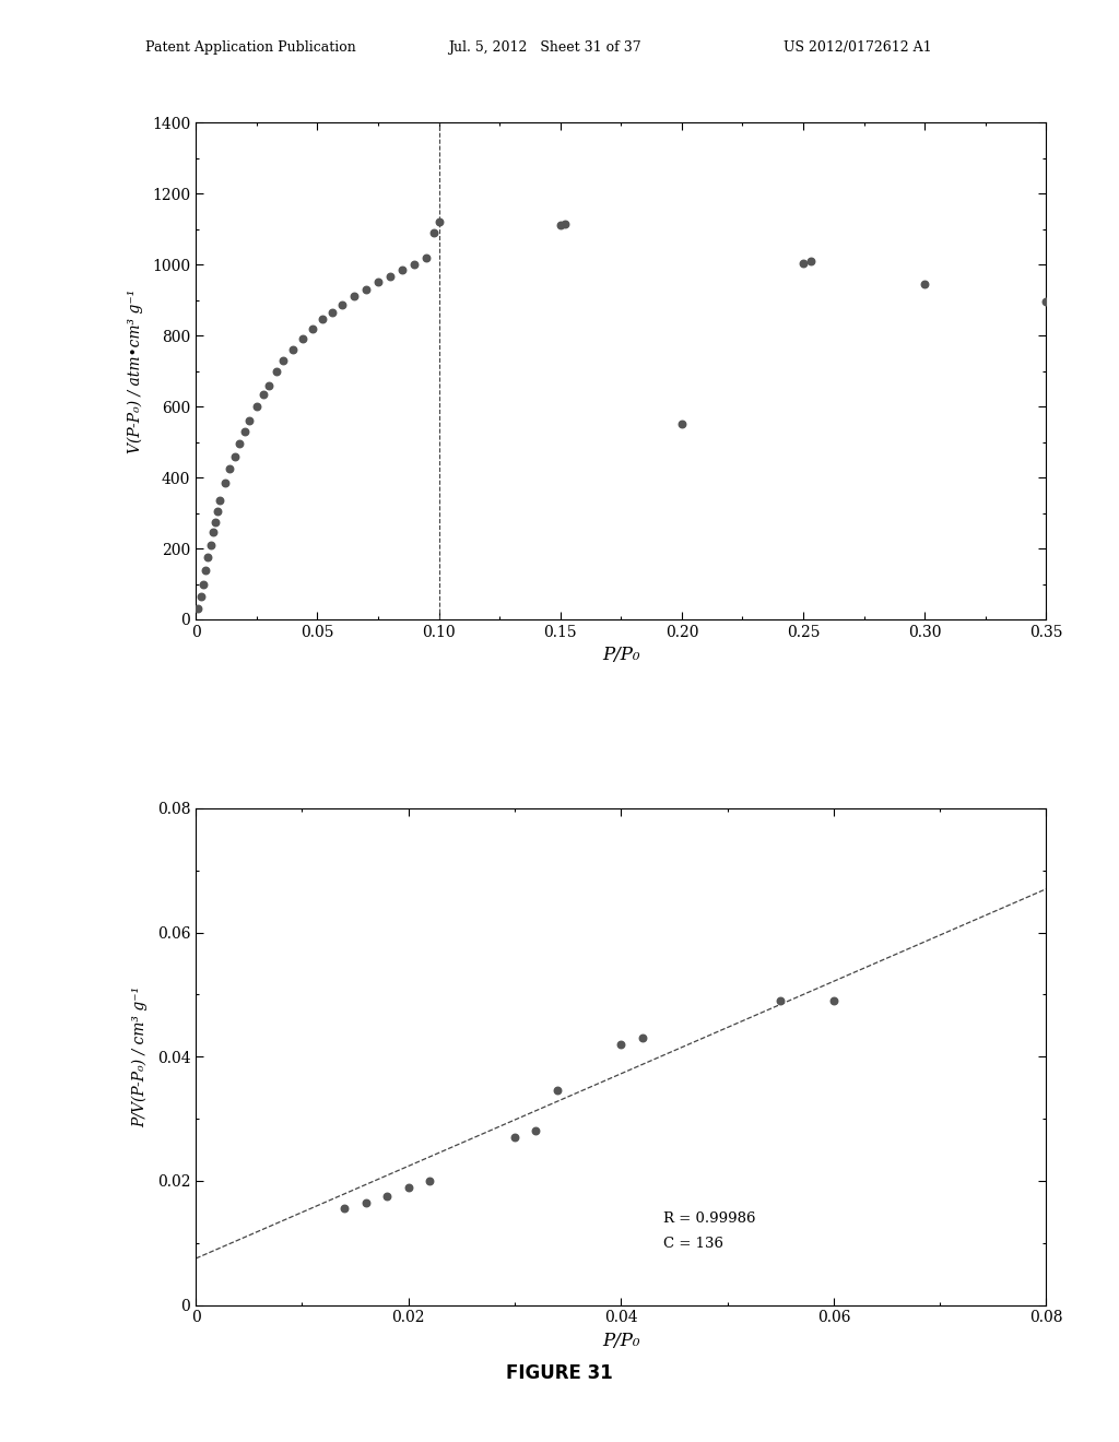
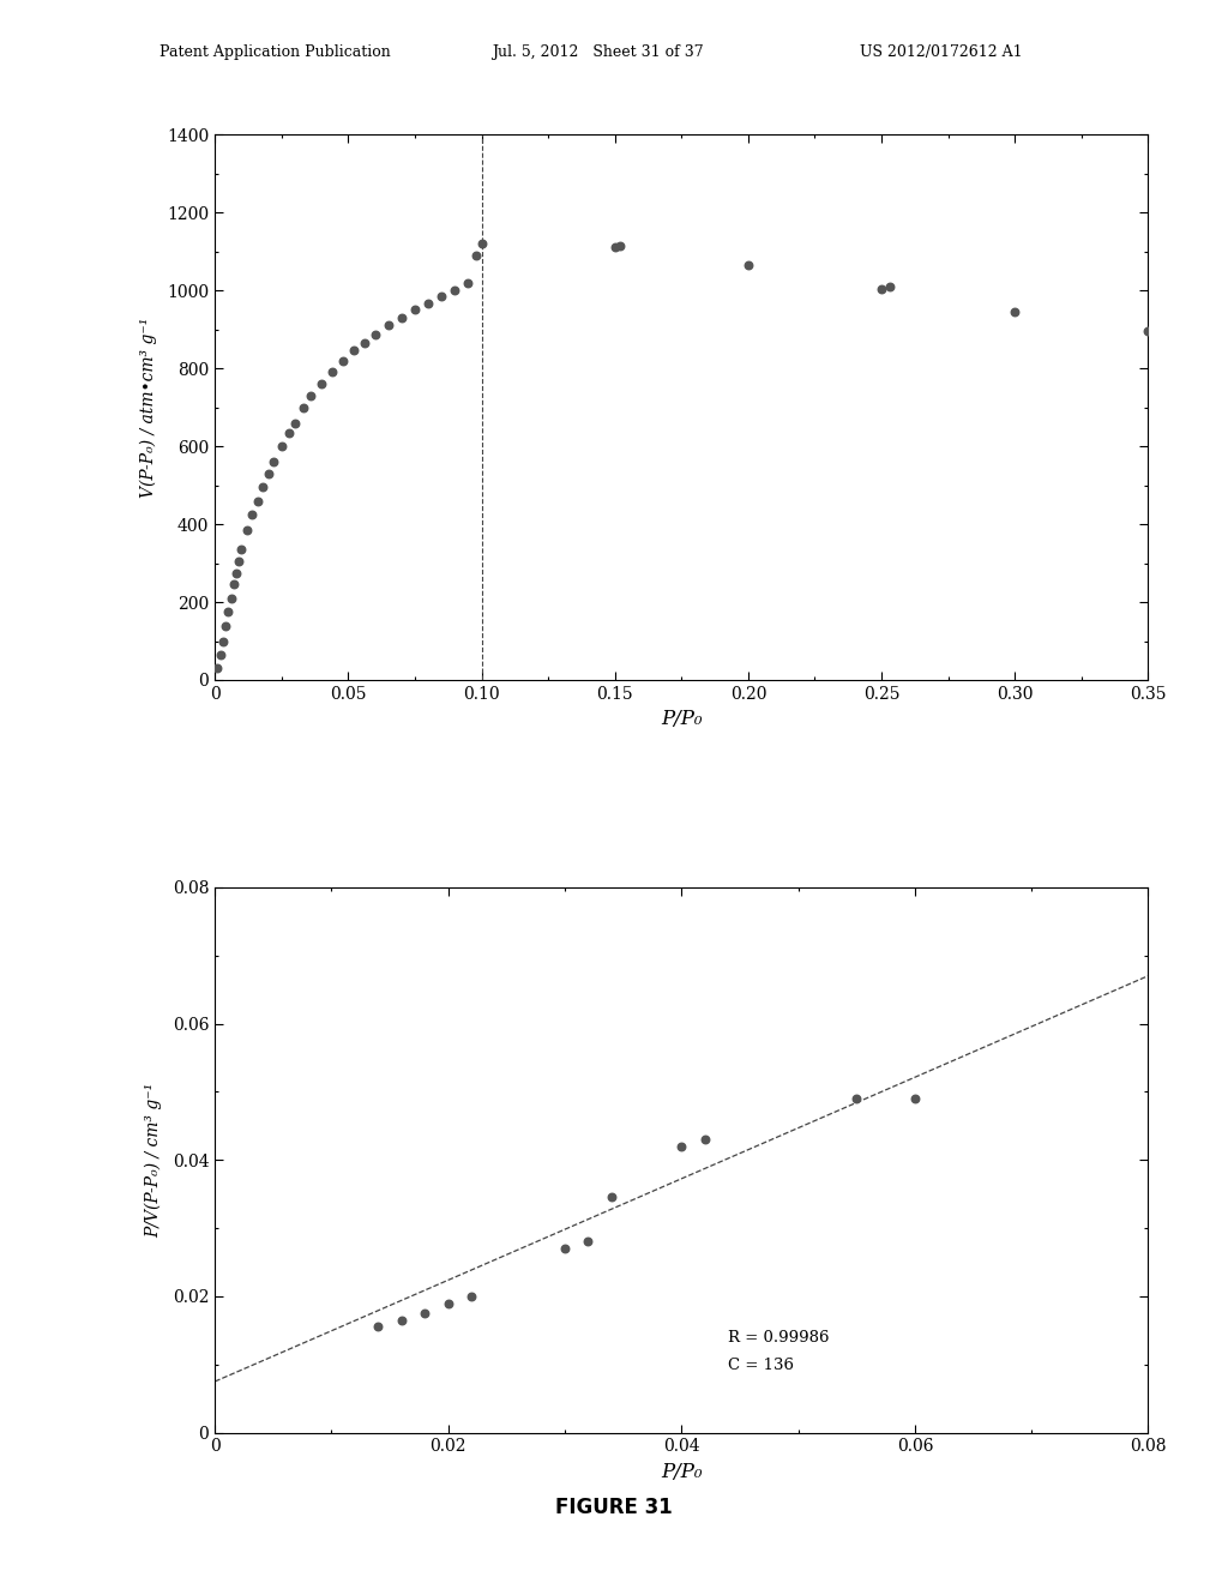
0.20: 550 -> 1065
